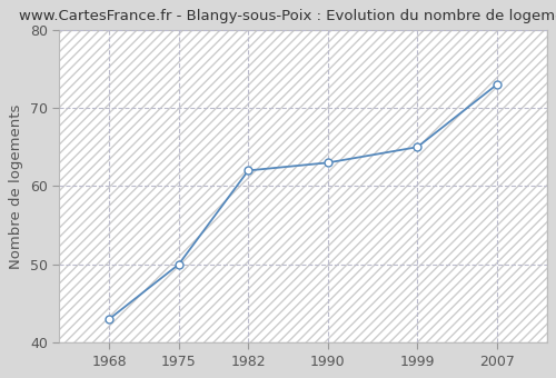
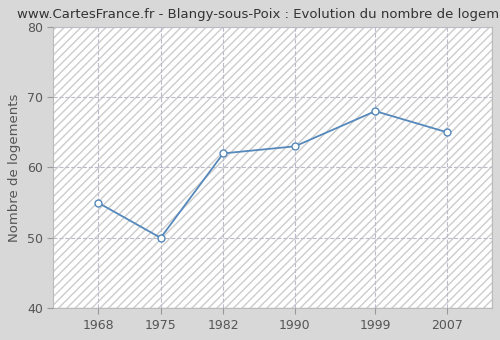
1968: 43 -> 55
1999: 65 -> 68
2007: 73 -> 65
